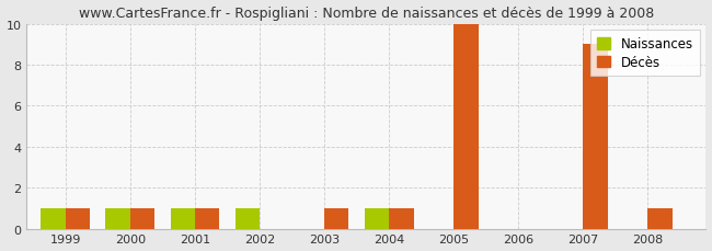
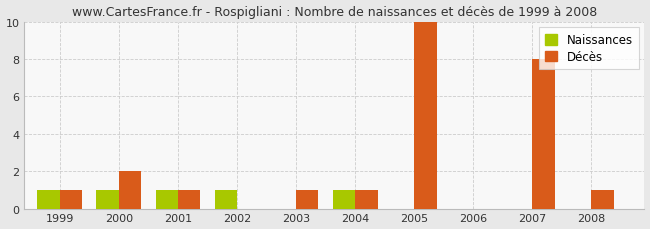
Décès/2000: 1 -> 2
Décès/2007: 9 -> 8
